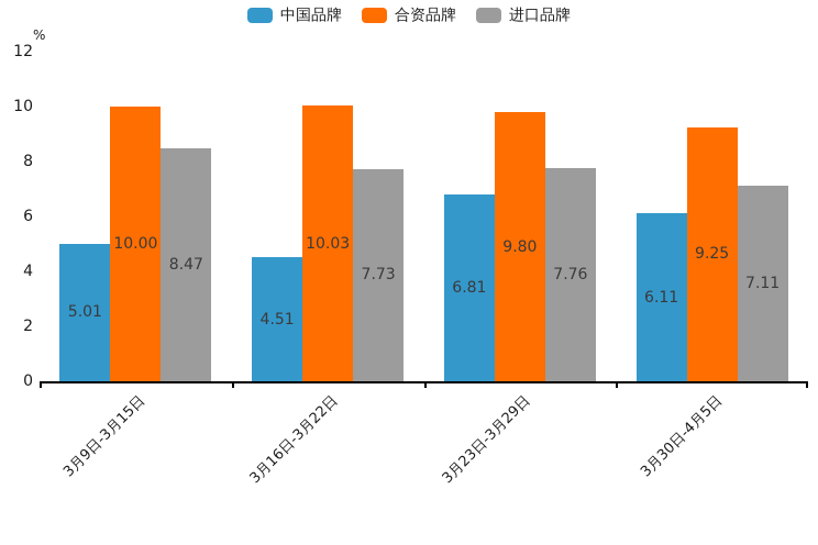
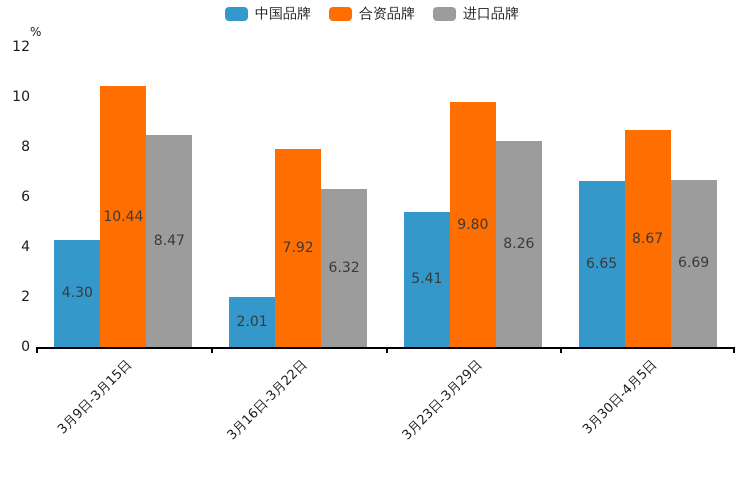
中国品牌/3月9日-3月15日: 5.01 -> 4.30
合资品牌/3月9日-3月15日: 10.00 -> 10.44
中国品牌/3月16日-3月22日: 4.51 -> 2.01
合资品牌/3月16日-3月22日: 10.03 -> 7.92
进口品牌/3月16日-3月22日: 7.73 -> 6.32
中国品牌/3月23日-3月29日: 6.81 -> 5.41
进口品牌/3月23日-3月29日: 7.76 -> 8.26
中国品牌/3月30日-4月5日: 6.11 -> 6.65
合资品牌/3月30日-4月5日: 9.25 -> 8.67
进口品牌/3月30日-4月5日: 7.11 -> 6.69
